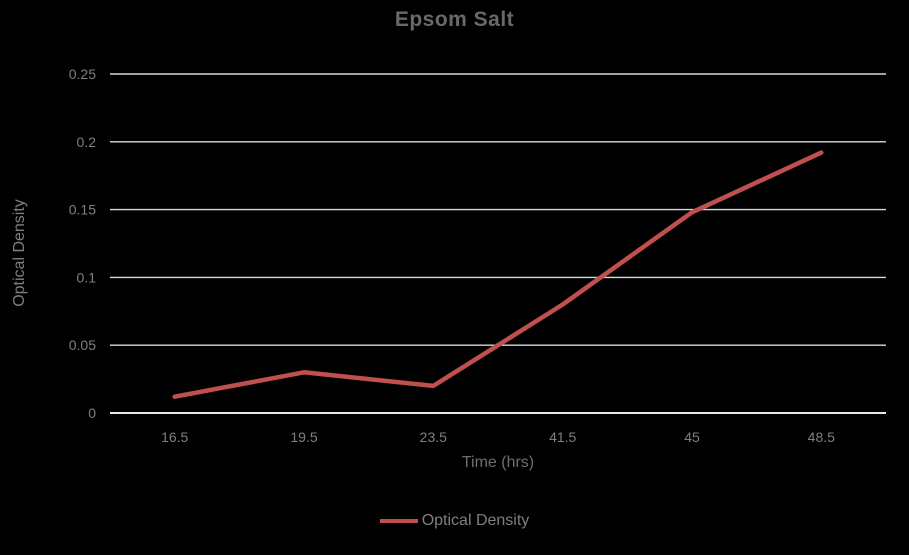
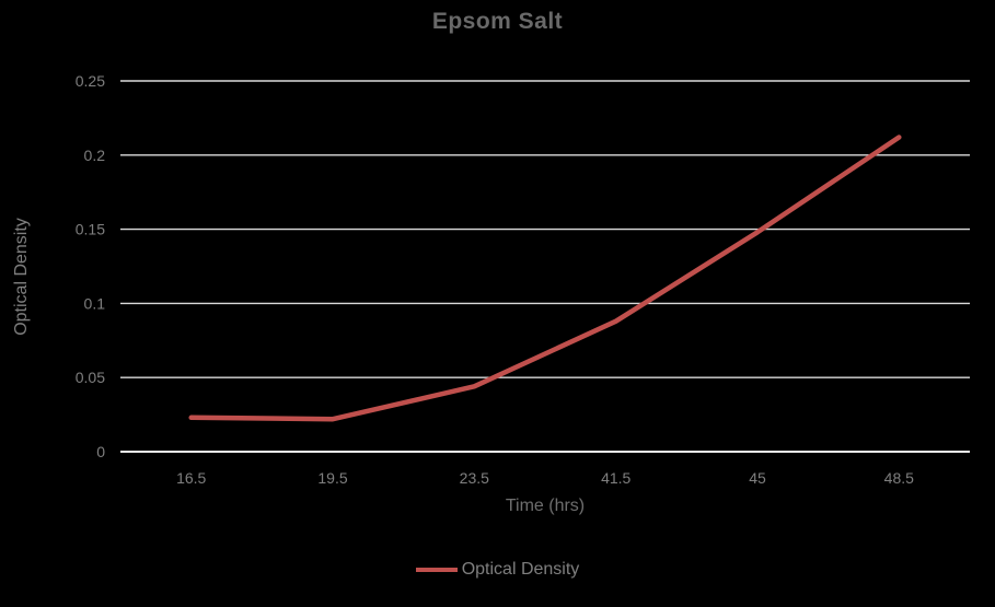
16.5: 0.012 -> 0.023
19.5: 0.030 -> 0.022
23.5: 0.020 -> 0.044
41.5: 0.080 -> 0.088
48.5: 0.192 -> 0.212
